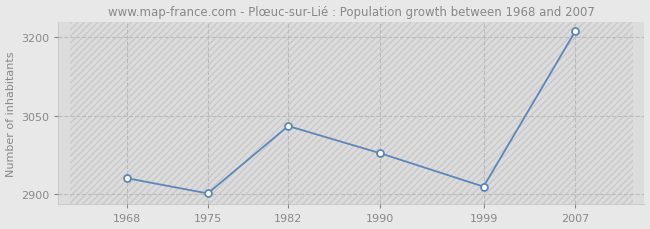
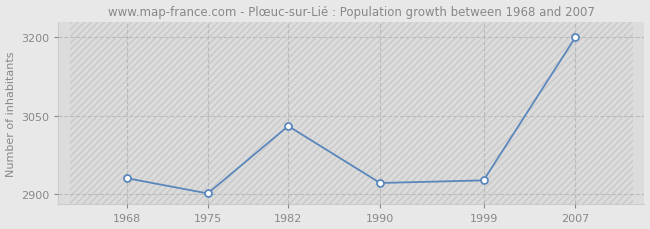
1990: 2978 -> 2921
1999: 2914 -> 2926
2007: 3212 -> 3200
